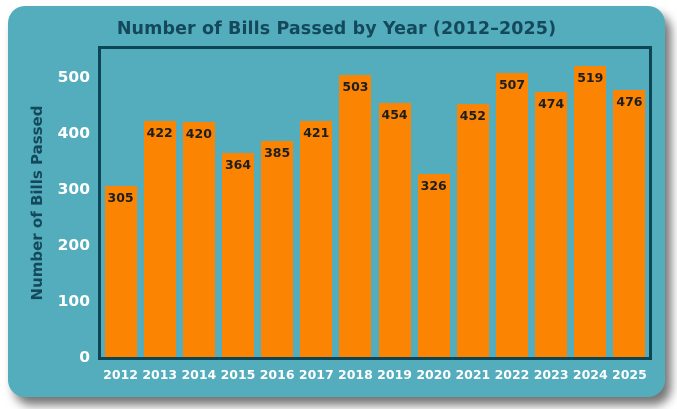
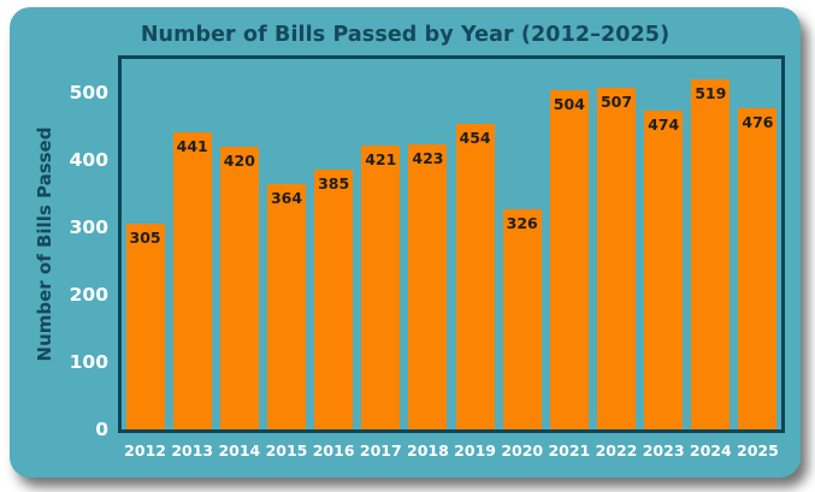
2013: 422 -> 441
2018: 503 -> 423
2021: 452 -> 504
